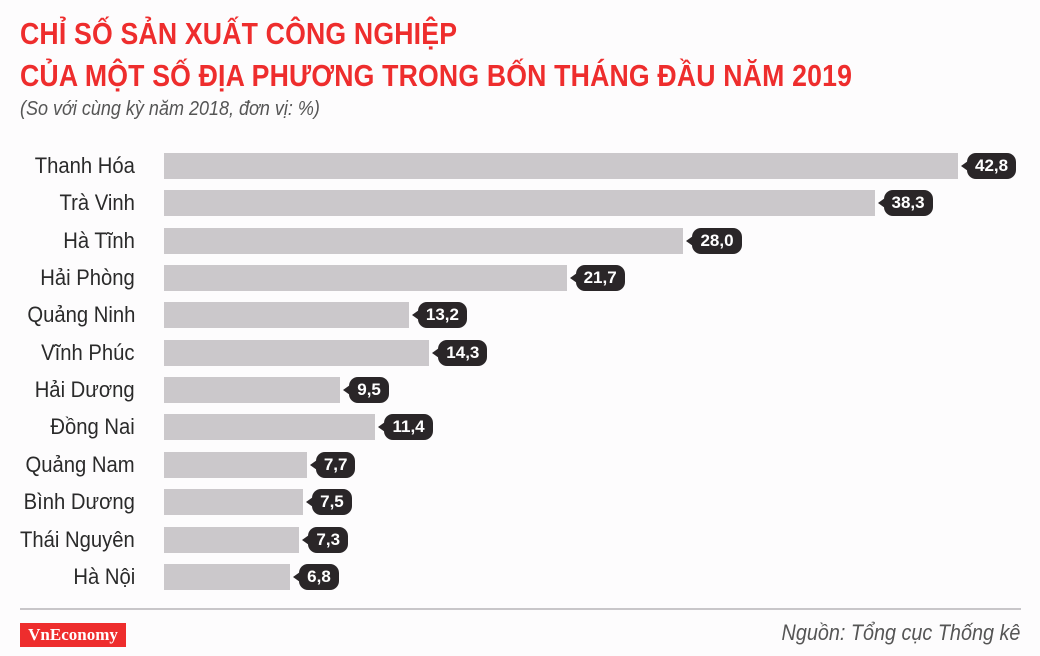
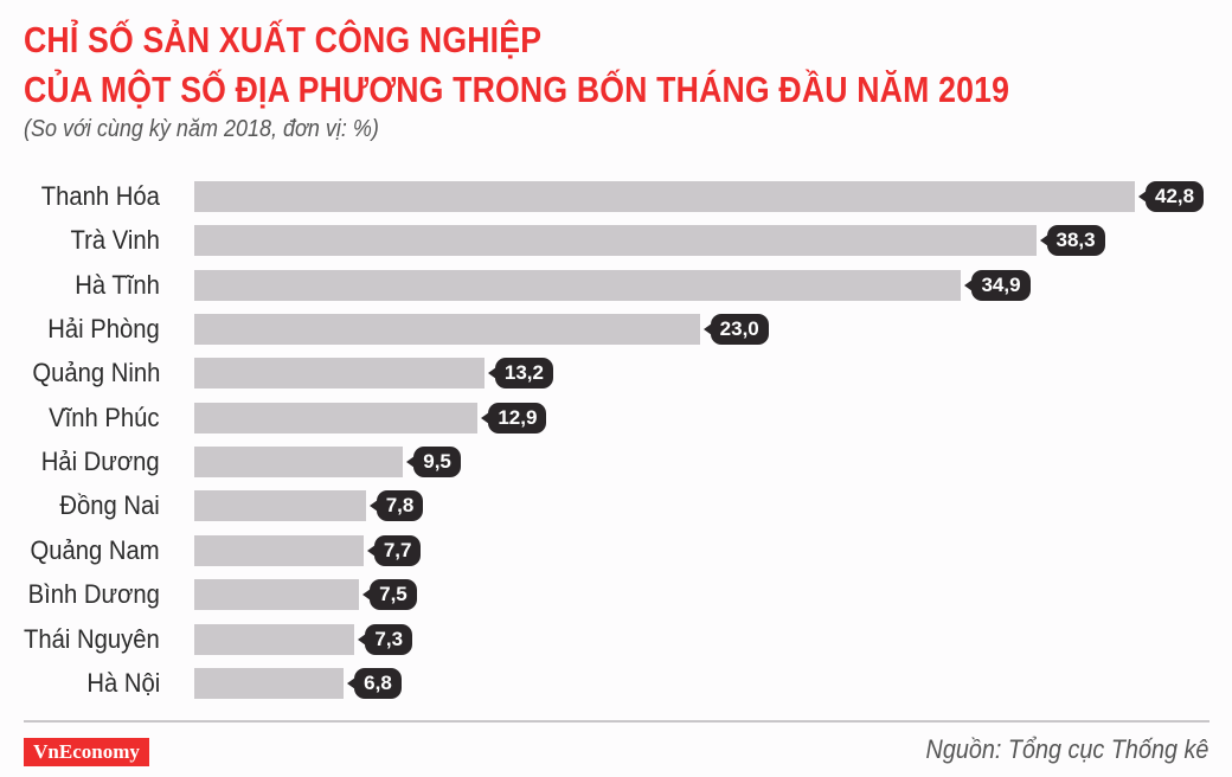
Hà Tĩnh: 28,0 -> 34,9
Hải Phòng: 21,7 -> 23,0
Vĩnh Phúc: 14,3 -> 12,9
Đồng Nai: 11,4 -> 7,8
